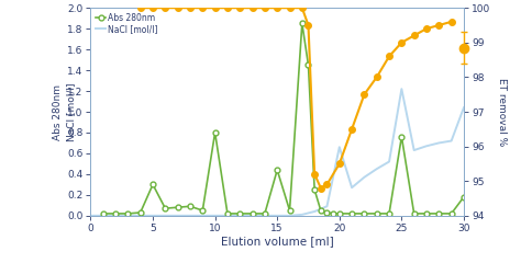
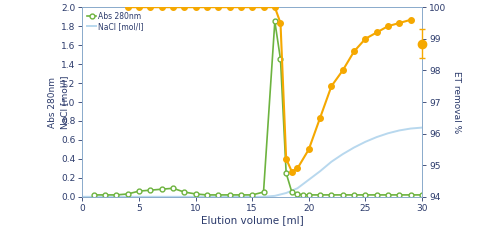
Abs 280nm/5: 0.30 -> 0.06
Abs 280nm/10: 0.80 -> 0.03
Abs 280nm/15: 0.44 -> 0.02
NaCl [mol/l]/20: 0.66 -> 0.18
Abs 280nm/25: 0.76 -> 0.02
NaCl [mol/l]/25: 1.22 -> 0.58
Abs 280nm/30: 0.18 -> 0.02
NaCl [mol/l]/30: 1.04 -> 0.73
